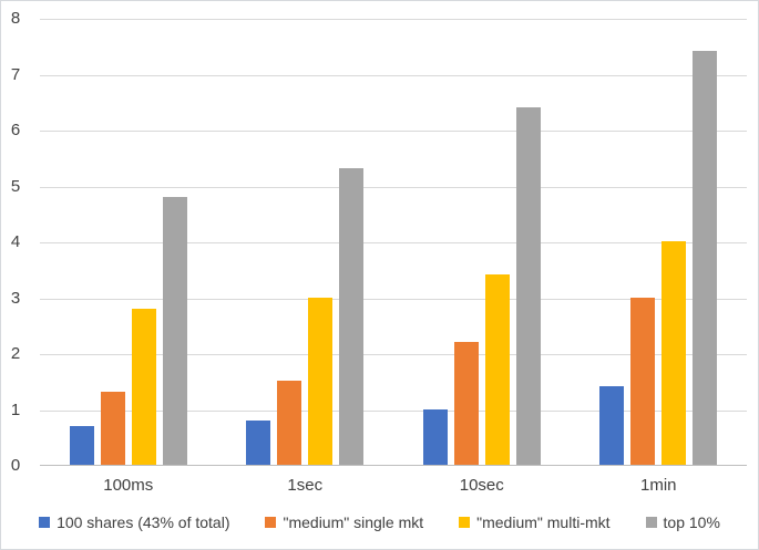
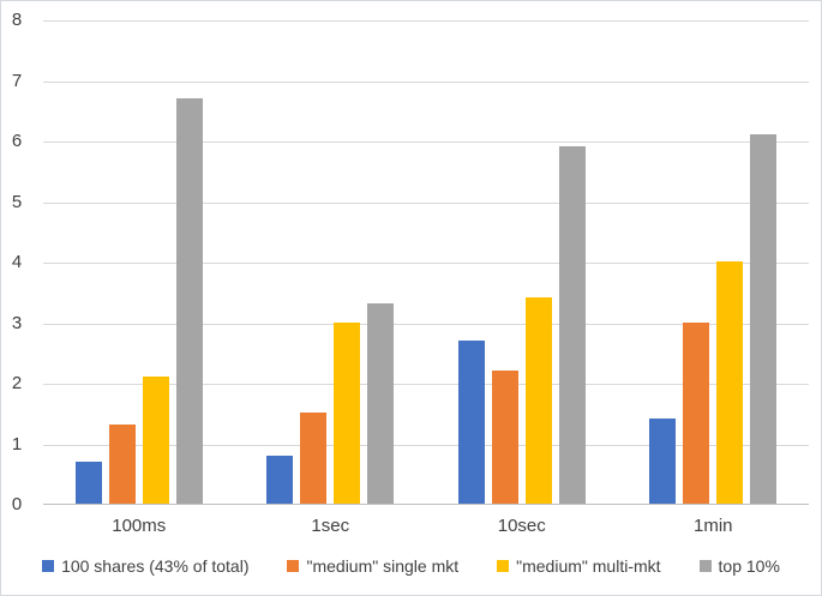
"medium" multi-mkt/100ms: 2.8 -> 2.1
top 10%/100ms: 4.8 -> 6.7
top 10%/1sec: 5.3 -> 3.3
100 shares (43% of total)/10sec: 1.0 -> 2.7
top 10%/10sec: 6.4 -> 5.9
top 10%/1min: 7.4 -> 6.1
